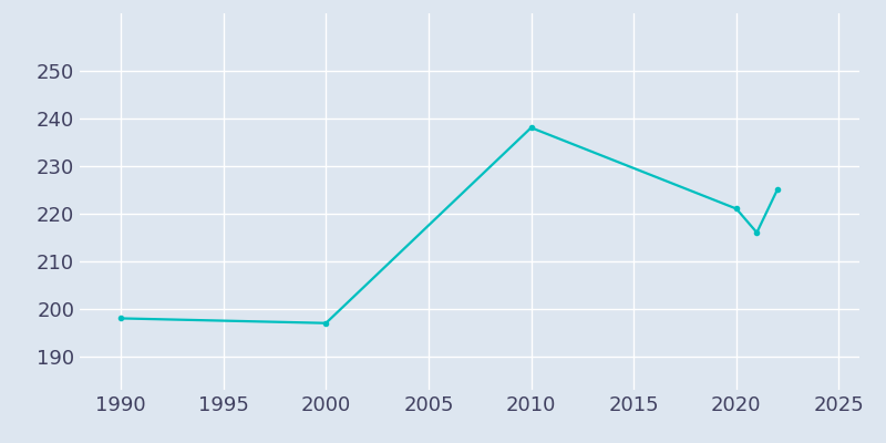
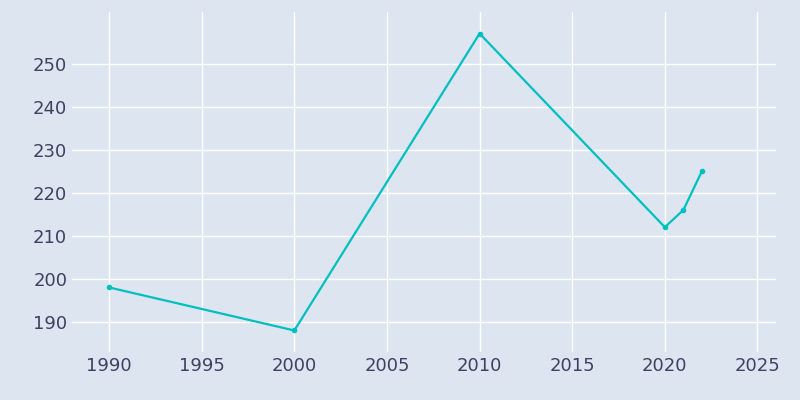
2000: 197 -> 188
2010: 238 -> 257
2020: 221 -> 212
